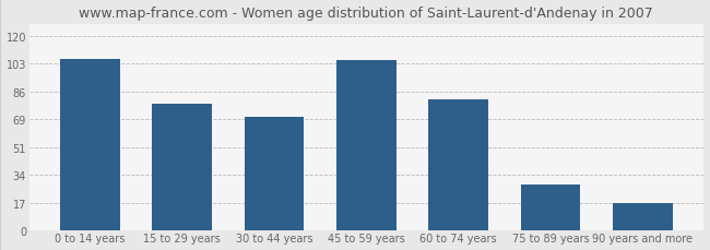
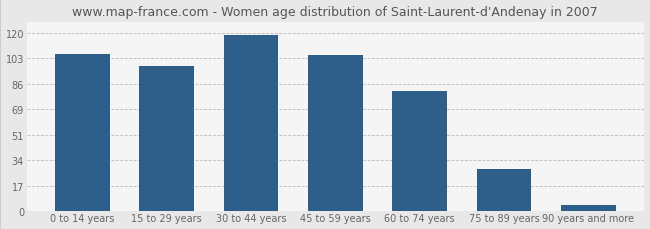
15 to 29 years: 78 -> 98
30 to 44 years: 70 -> 119
90 years and more: 17 -> 4
